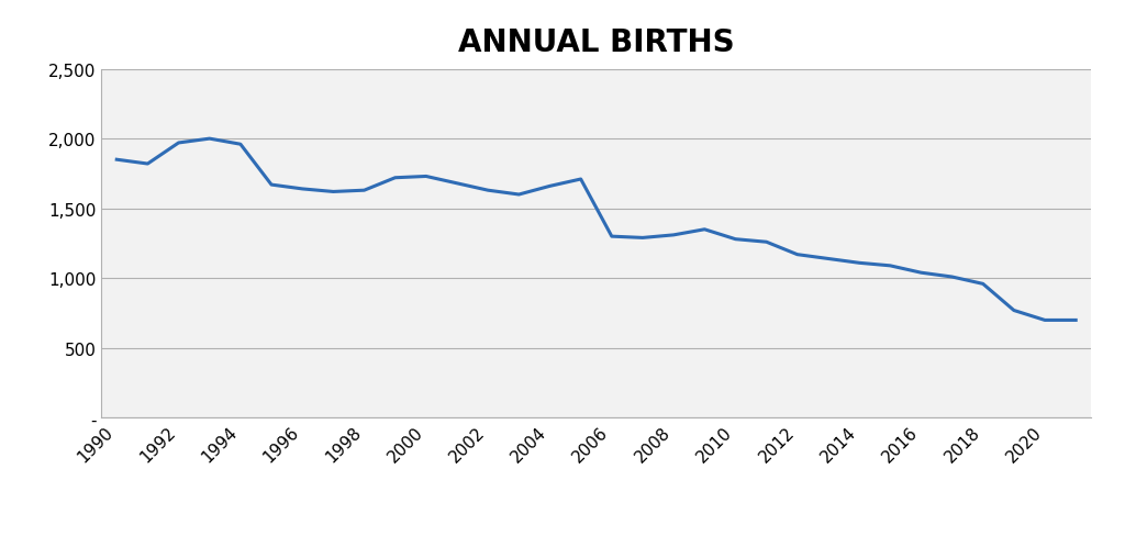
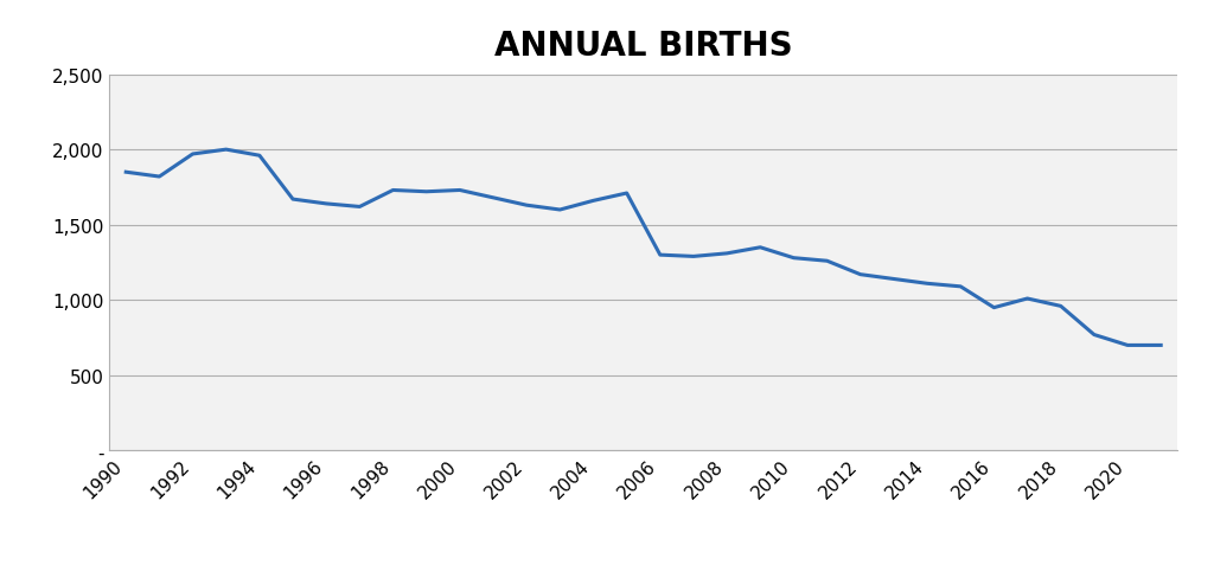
1998: 1,630 -> 1,730
2016: 1,040 -> 950
